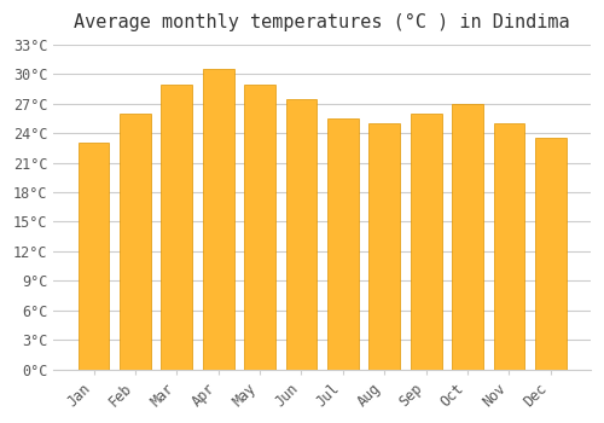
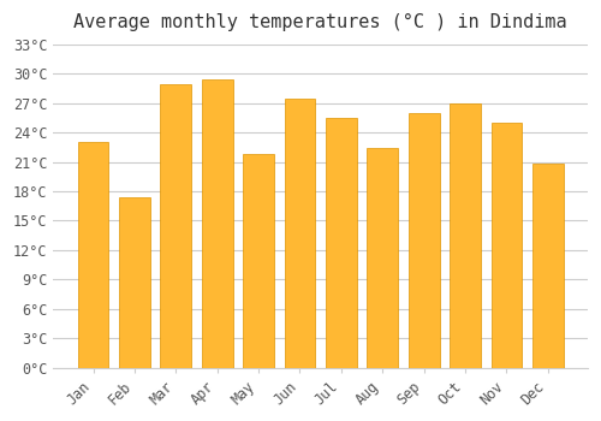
Feb: 26.0°C -> 17.4°C
Apr: 30.5°C -> 29.4°C
May: 29.0°C -> 21.8°C
Aug: 25.0°C -> 22.4°C
Dec: 23.5°C -> 20.8°C
